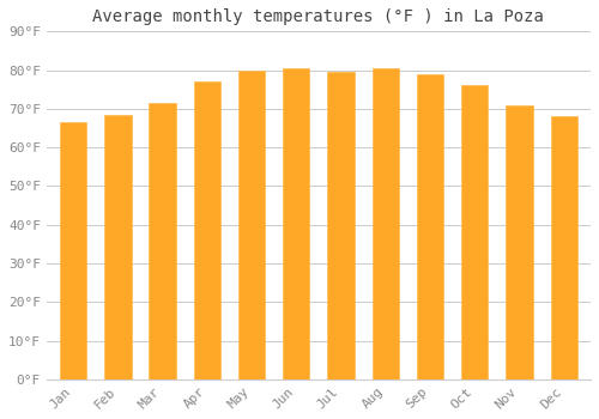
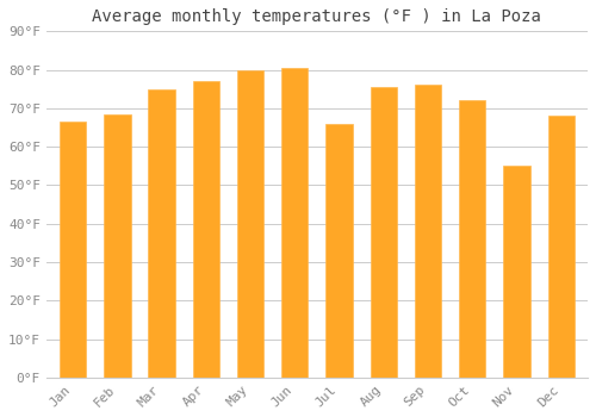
Mar: 71.5°F -> 75.0°F
Jul: 79.5°F -> 66.0°F
Aug: 80.5°F -> 75.5°F
Sep: 79.0°F -> 76.0°F
Oct: 76.0°F -> 72.0°F
Nov: 71.0°F -> 55.0°F
